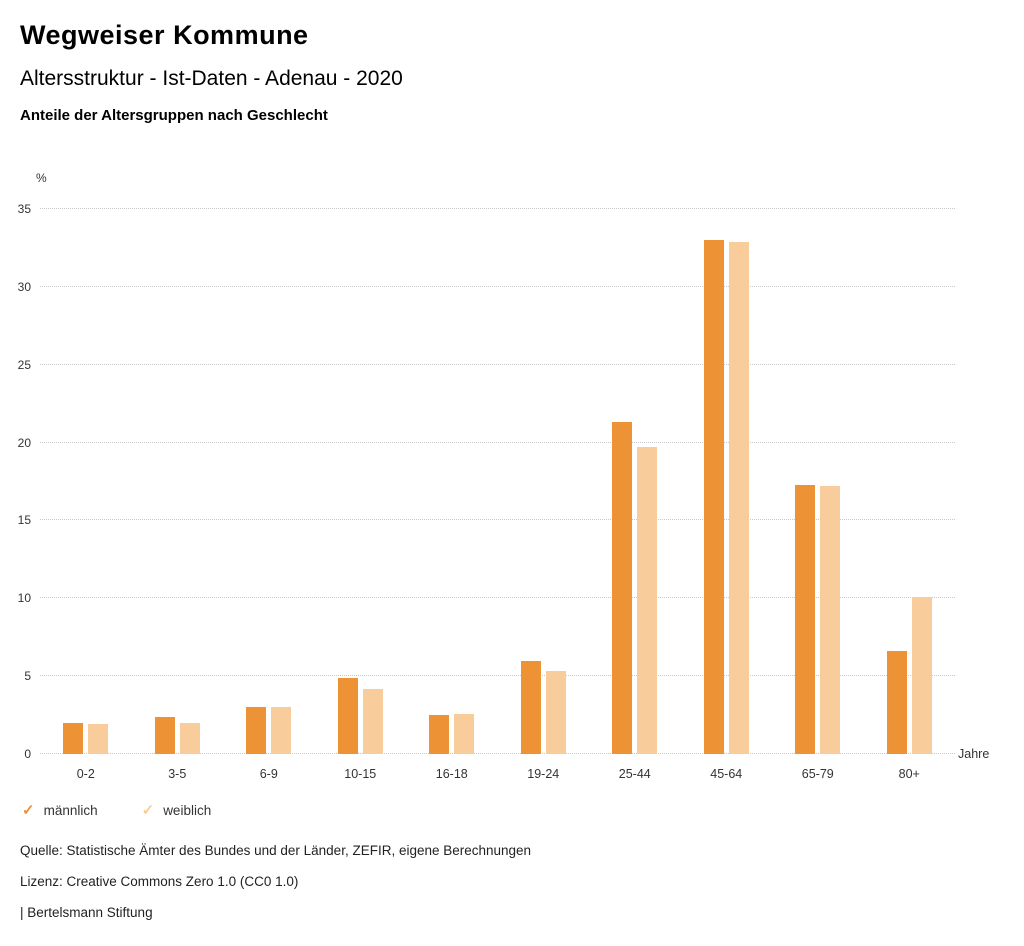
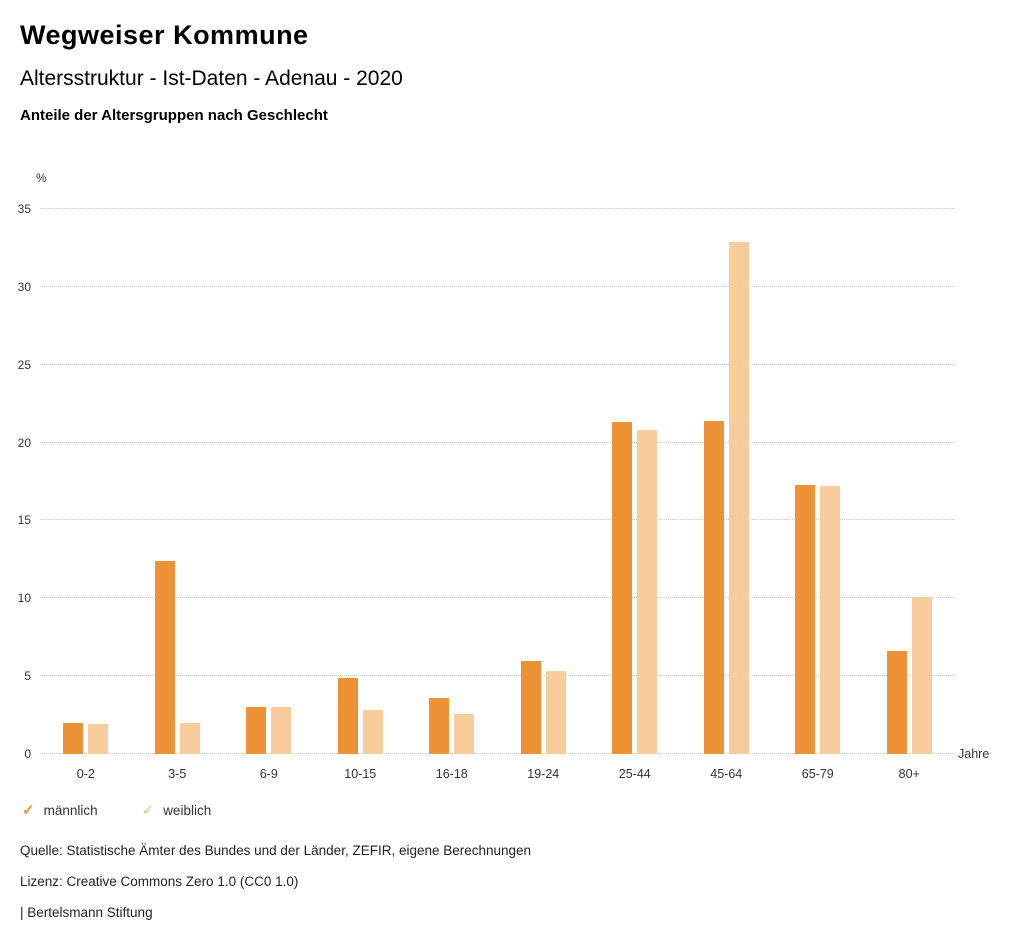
männlich/3-5: 2.4 -> 12.4
weiblich/10-15: 4.2 -> 2.8
männlich/16-18: 2.5 -> 3.6
weiblich/25-44: 19.7 -> 20.8
männlich/45-64: 33.0 -> 21.4
